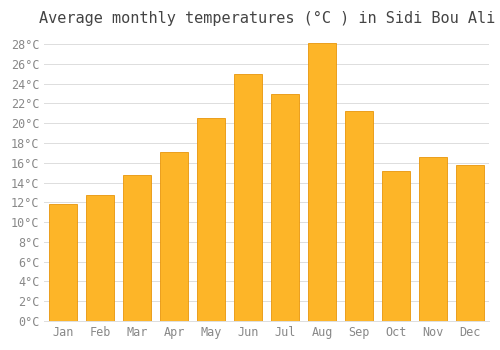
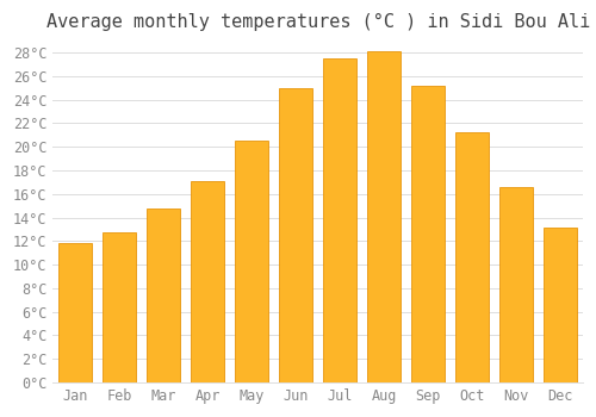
Jul: 23.0°C -> 27.5°C
Sep: 21.2°C -> 25.2°C
Oct: 15.2°C -> 21.2°C
Dec: 15.8°C -> 13.1°C
